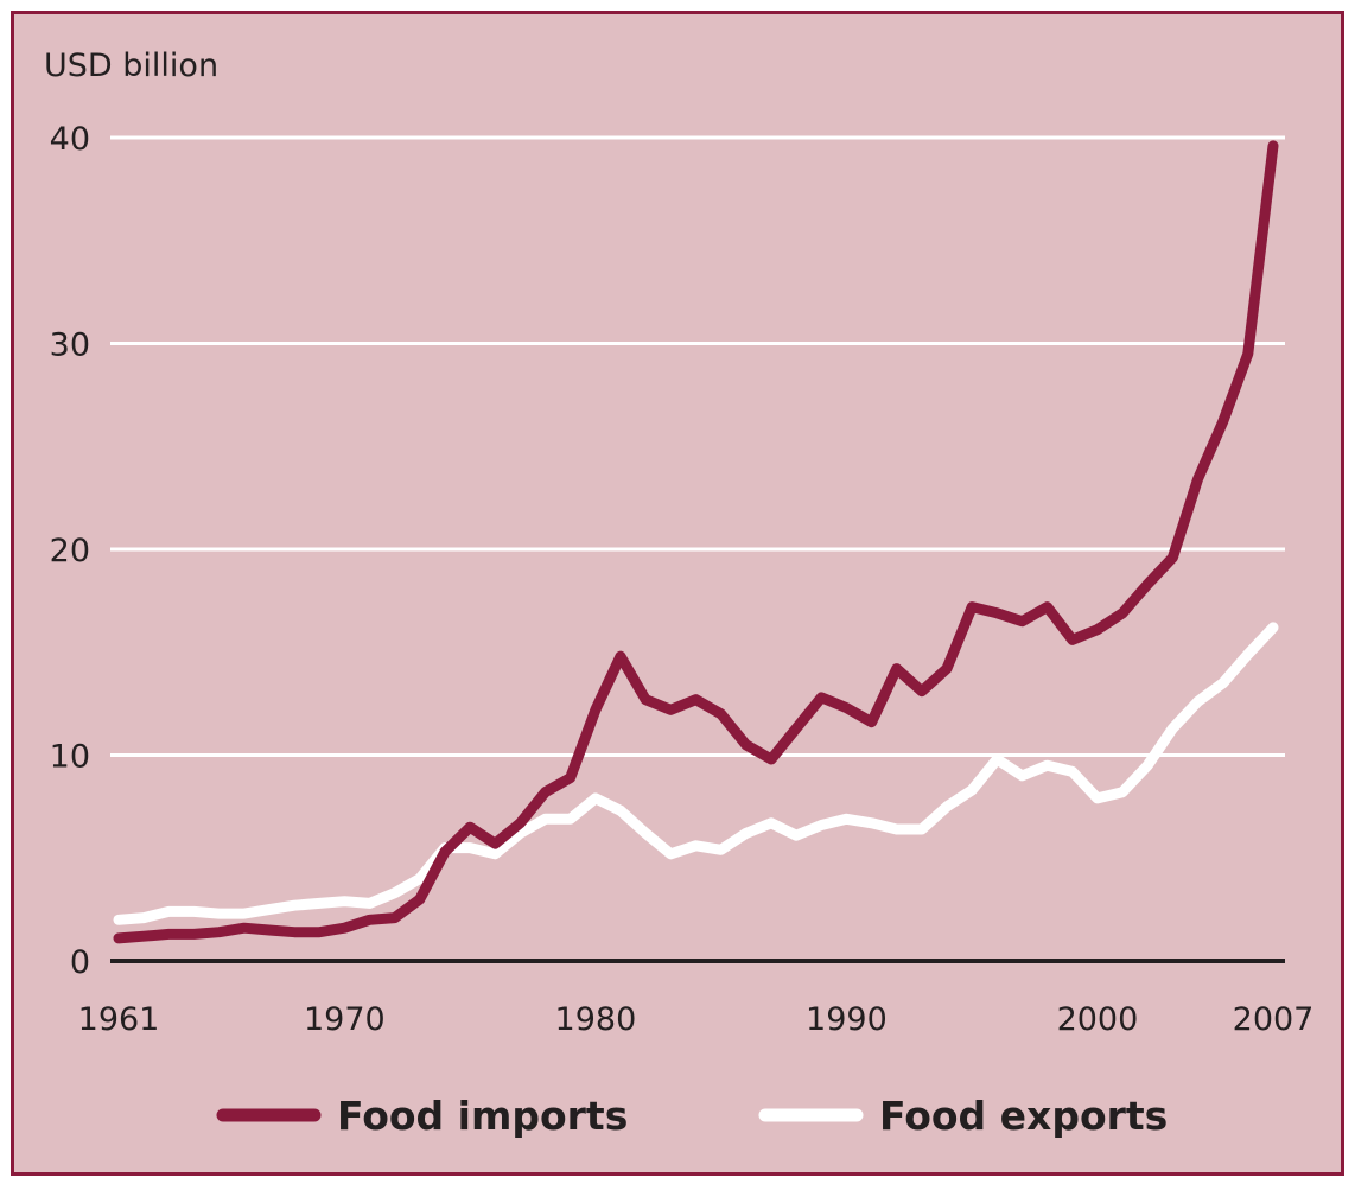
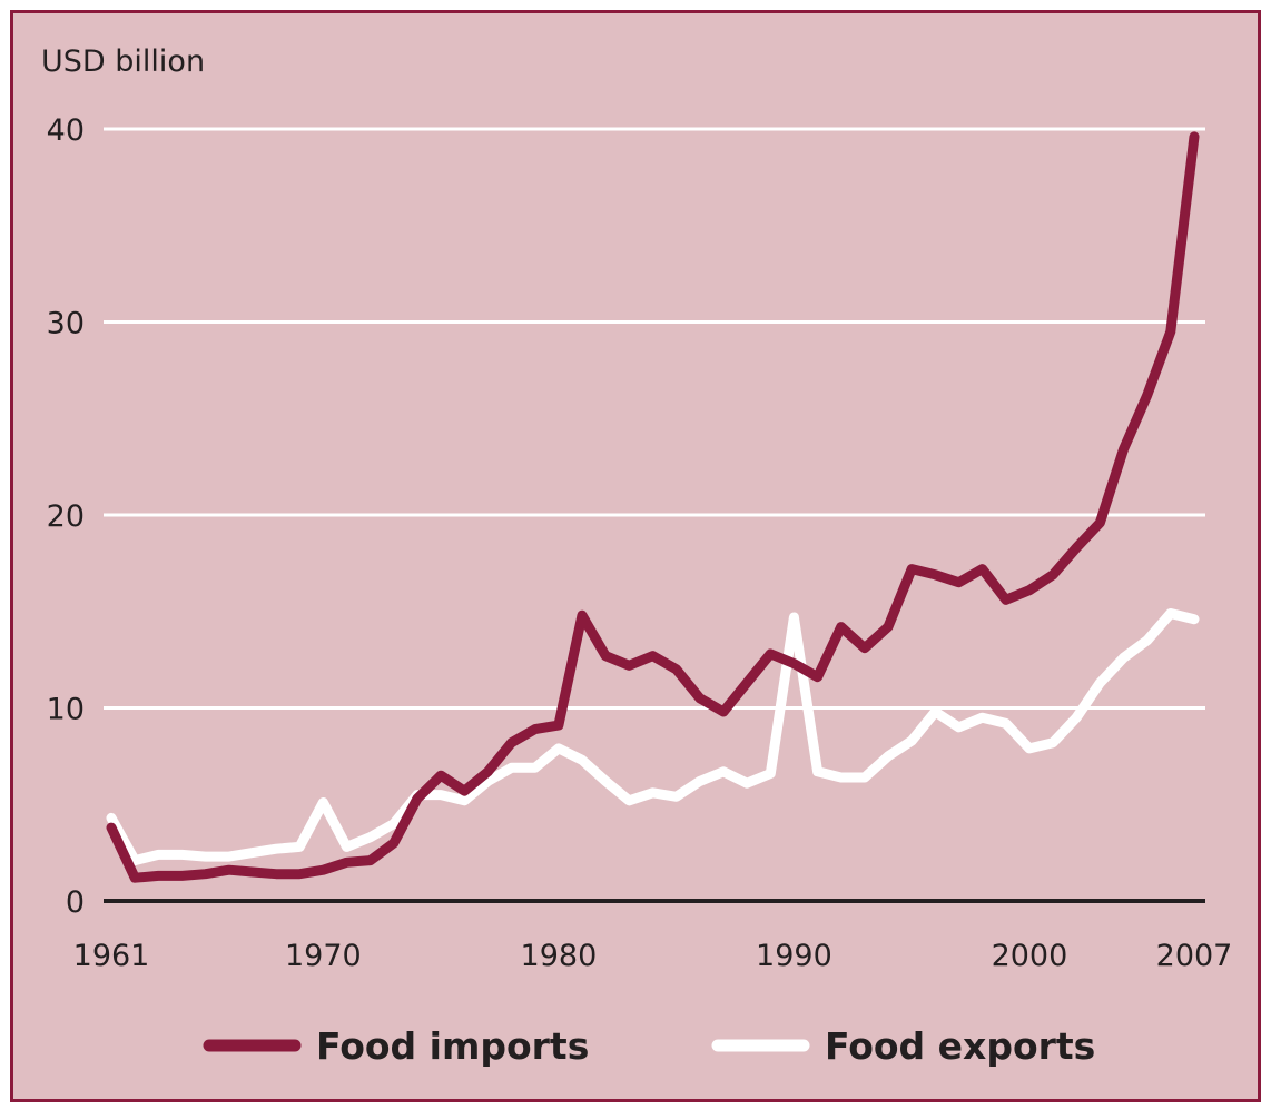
Food imports/1961: 1.1 -> 3.8
Food exports/1961: 2.0 -> 4.3
Food exports/1970: 2.9 -> 5.1
Food imports/1980: 12.2 -> 9.1
Food exports/1990: 6.9 -> 14.7
Food exports/2007: 16.2 -> 14.6
